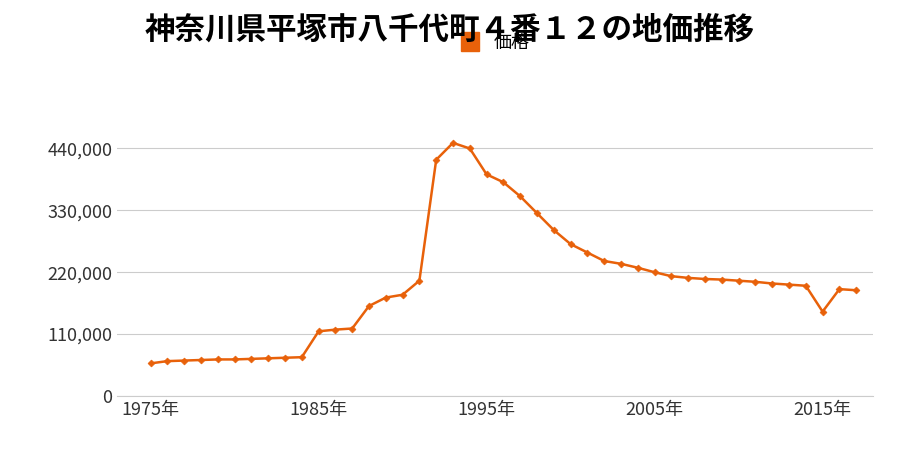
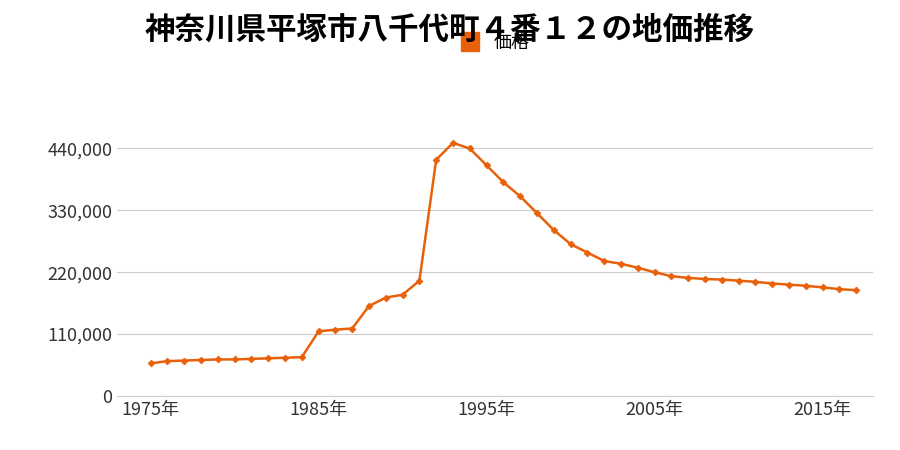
1995年: 394,000 -> 410,000
2015年: 150,000 -> 193,000
